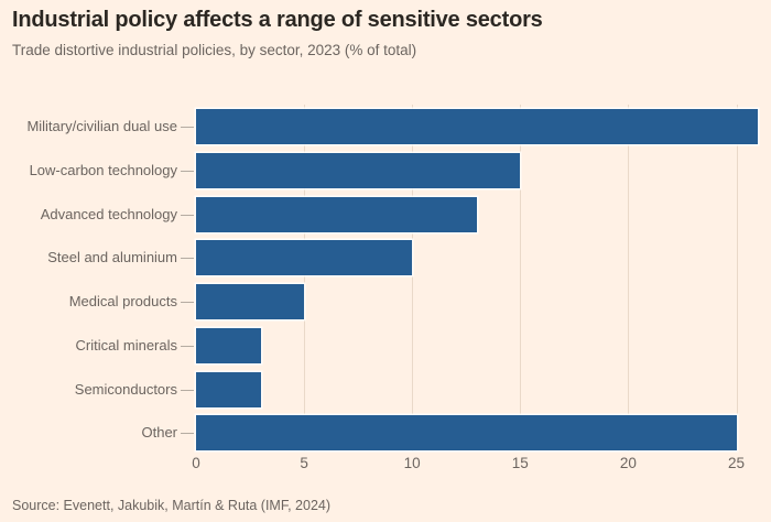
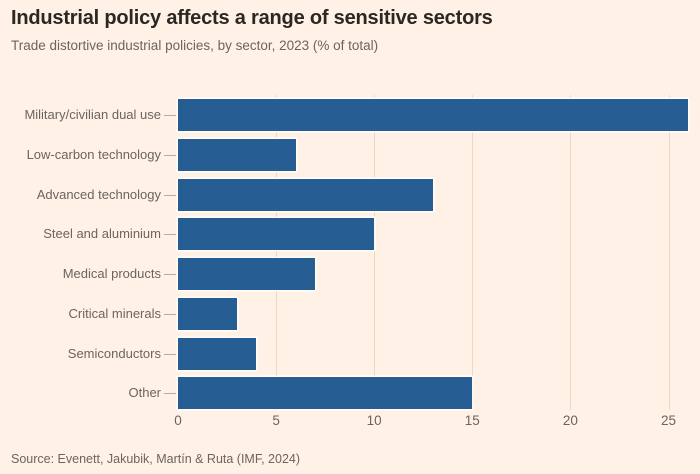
Low-carbon technology: 15 -> 6
Medical products: 5 -> 7
Semiconductors: 3 -> 4
Other: 25 -> 15
